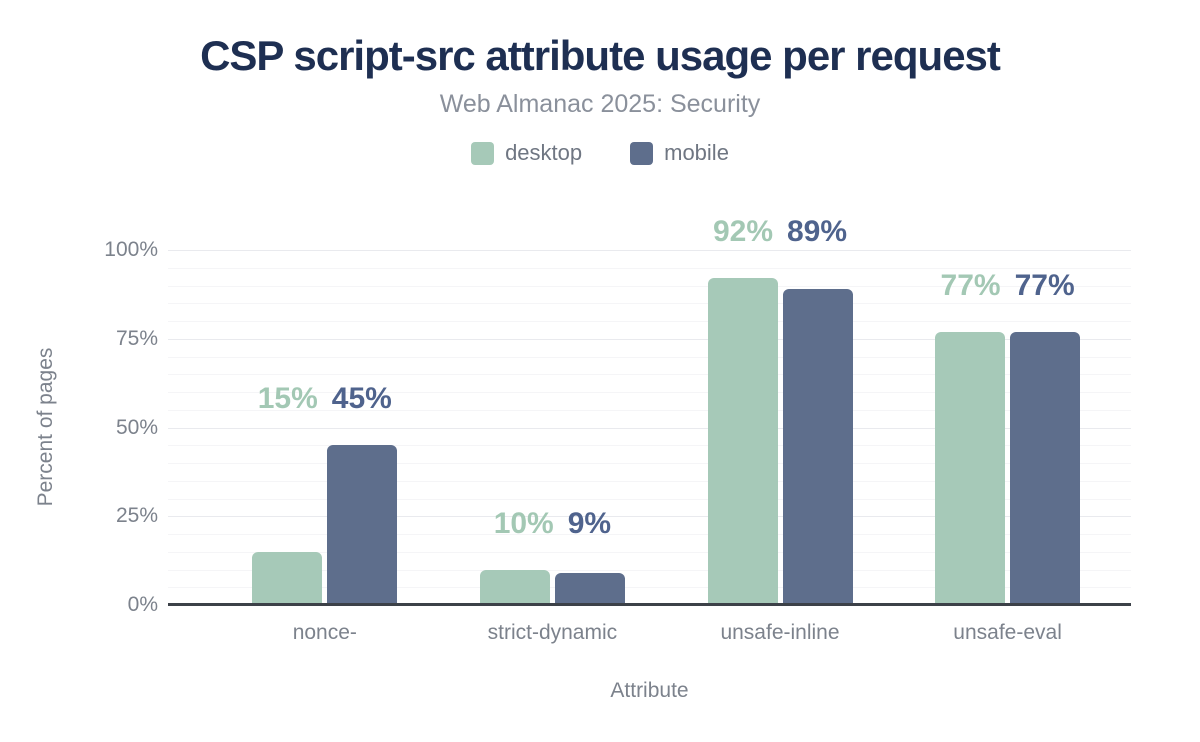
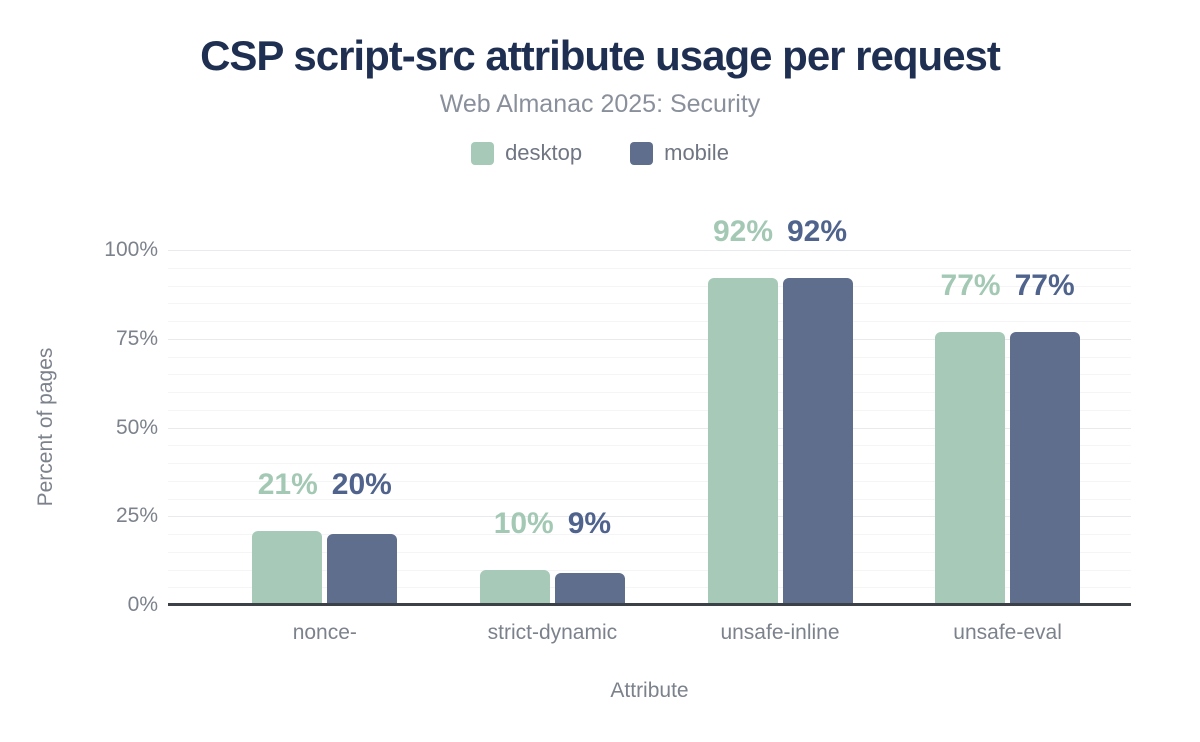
desktop/nonce-: 15% -> 21%
mobile/nonce-: 45% -> 20%
mobile/unsafe-inline: 89% -> 92%
